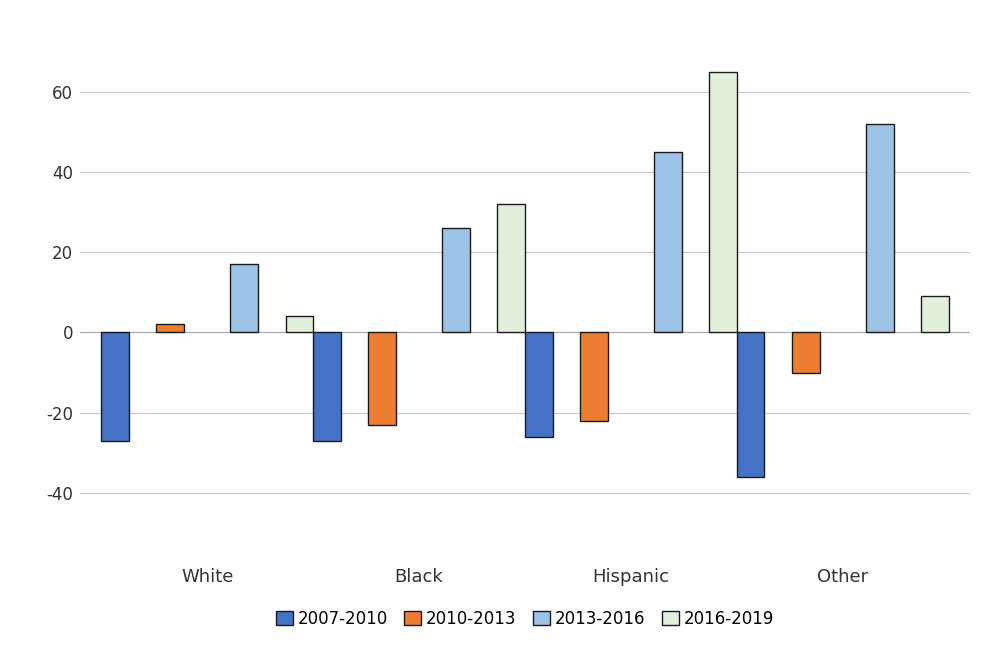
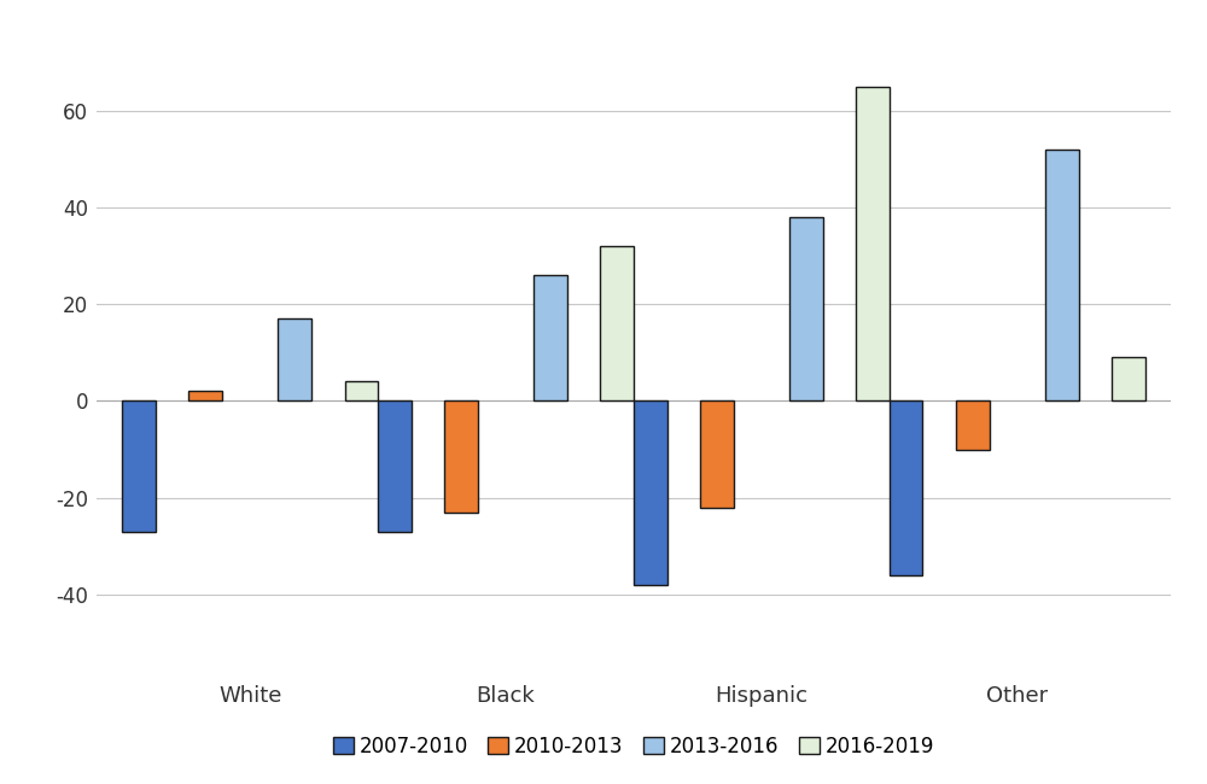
2007-2010/Hispanic: -26 -> -38
2013-2016/Hispanic: 45 -> 38
